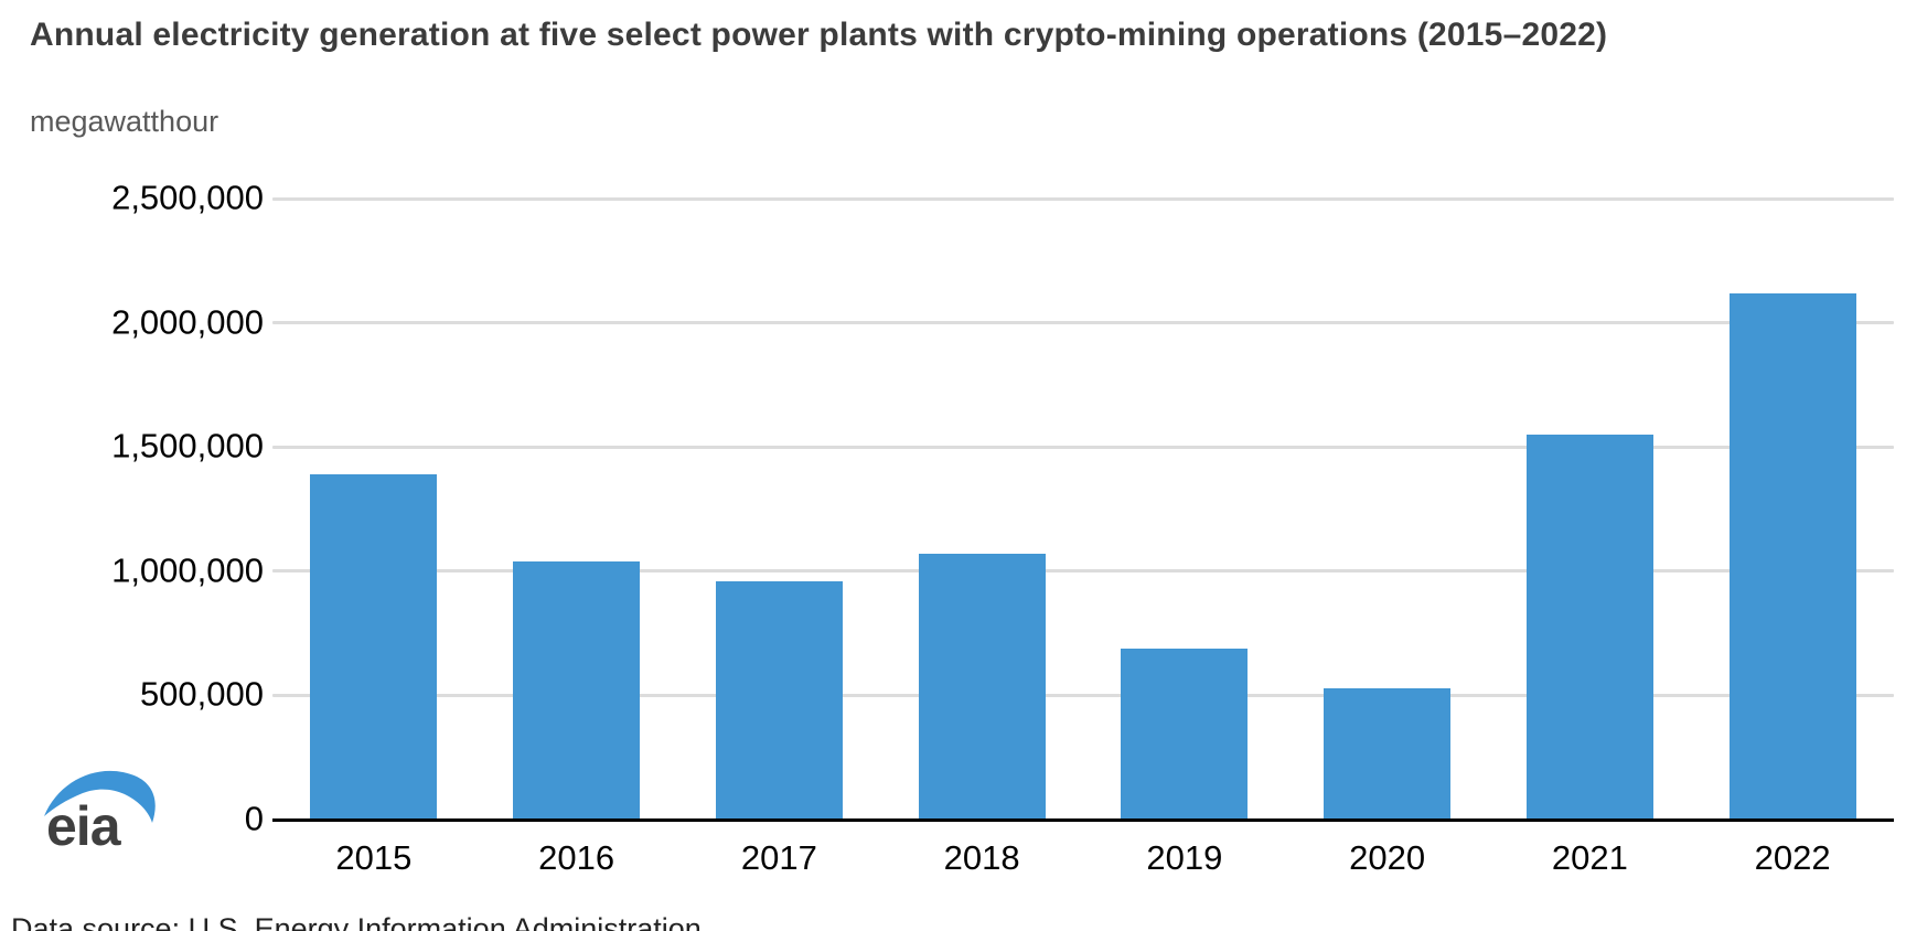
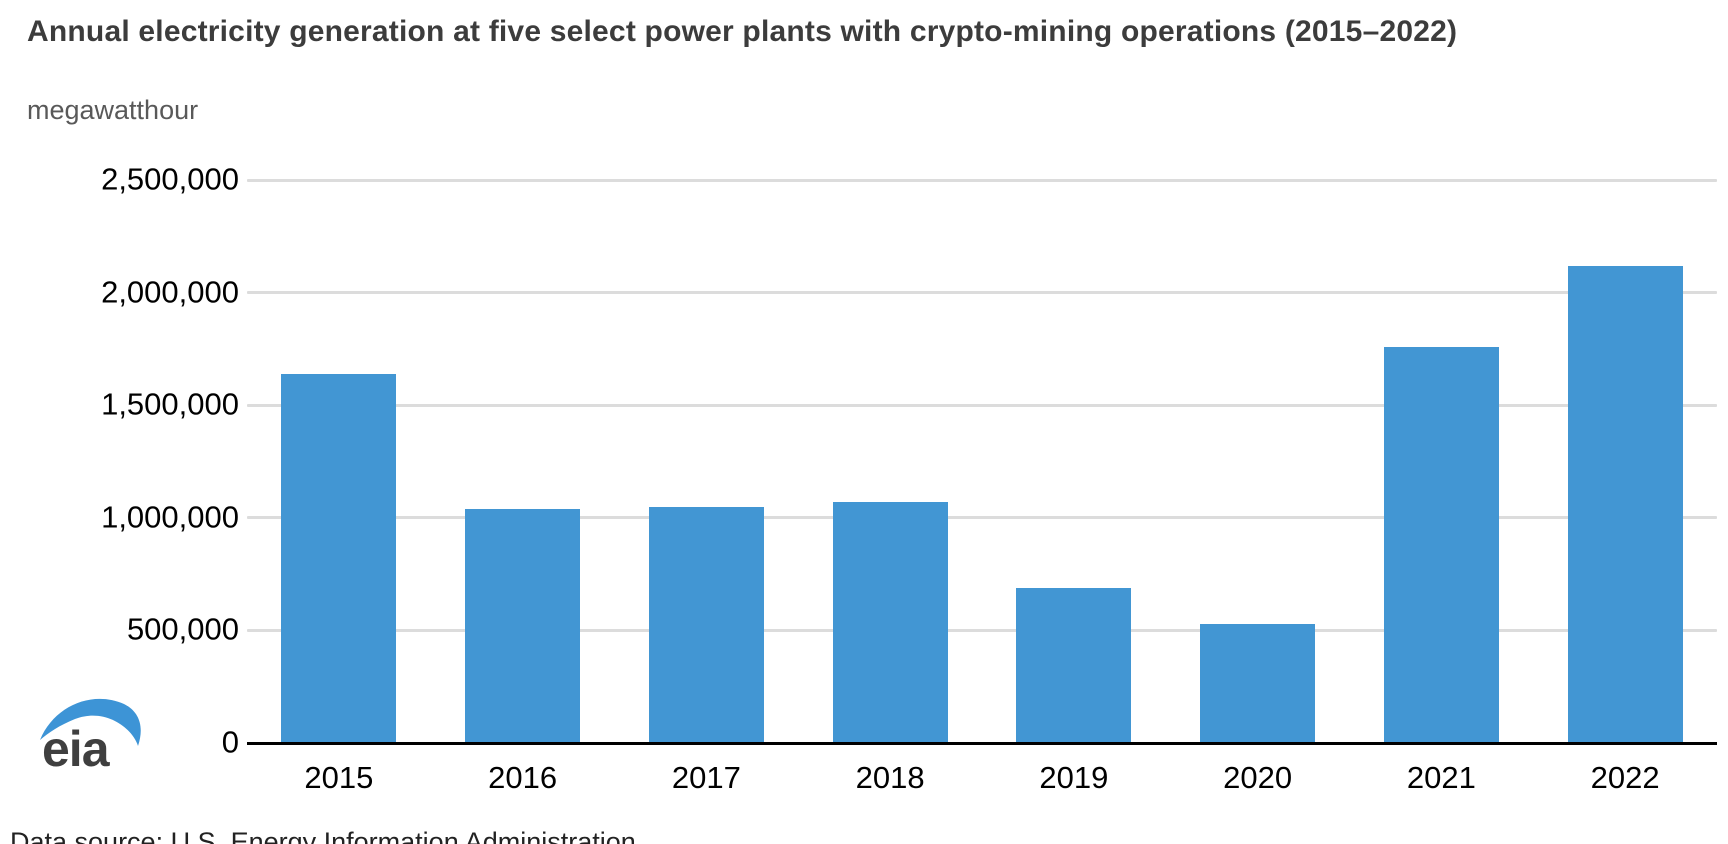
2015: 1390000 -> 1640000
2017: 960000 -> 1050000
2021: 1550000 -> 1760000
